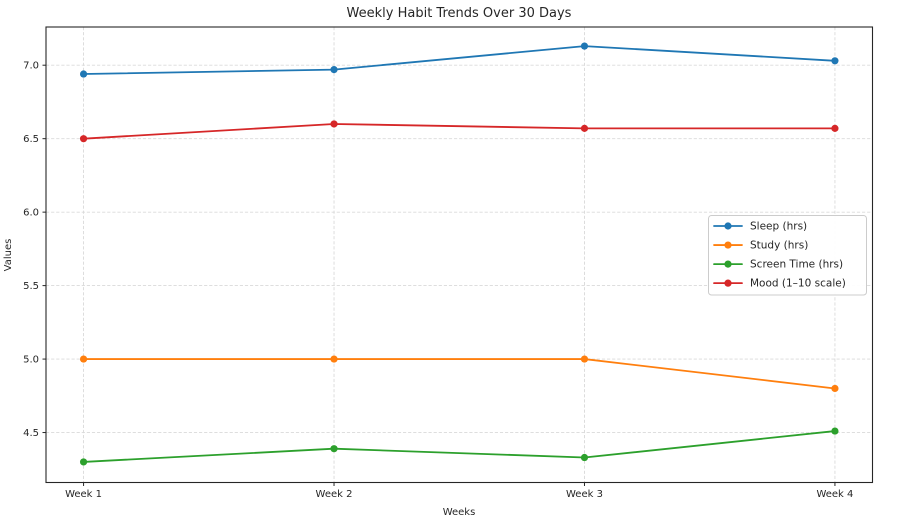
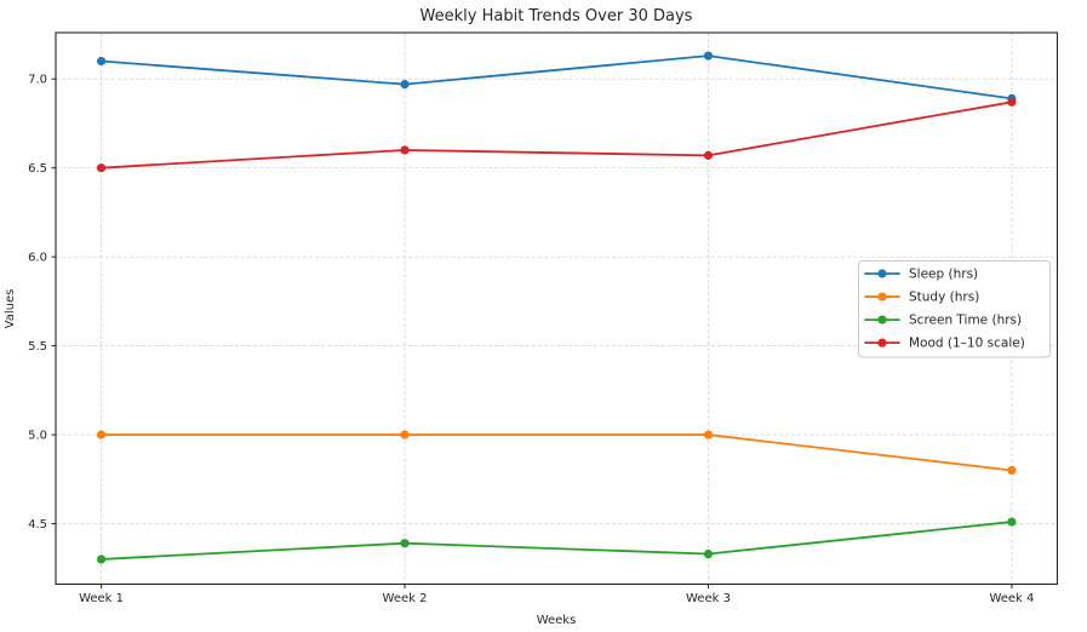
Sleep (hrs)/Week 1: 6.94 -> 7.10
Sleep (hrs)/Week 4: 7.03 -> 6.89
Mood (1–10 scale)/Week 4: 6.57 -> 6.87
